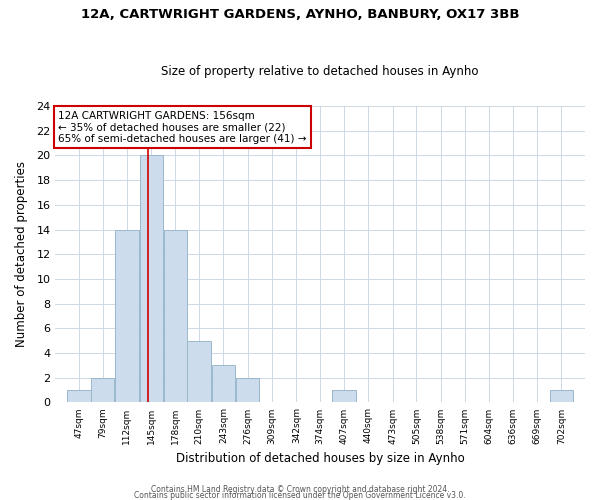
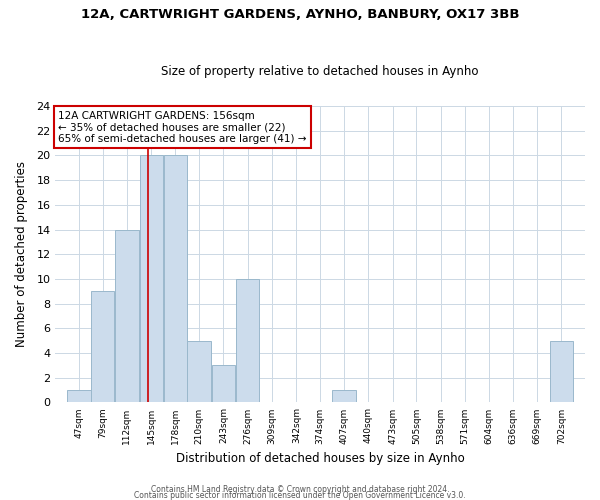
79sqm: 2 -> 9
178sqm: 14 -> 20
276sqm: 2 -> 10
702sqm: 1 -> 5
